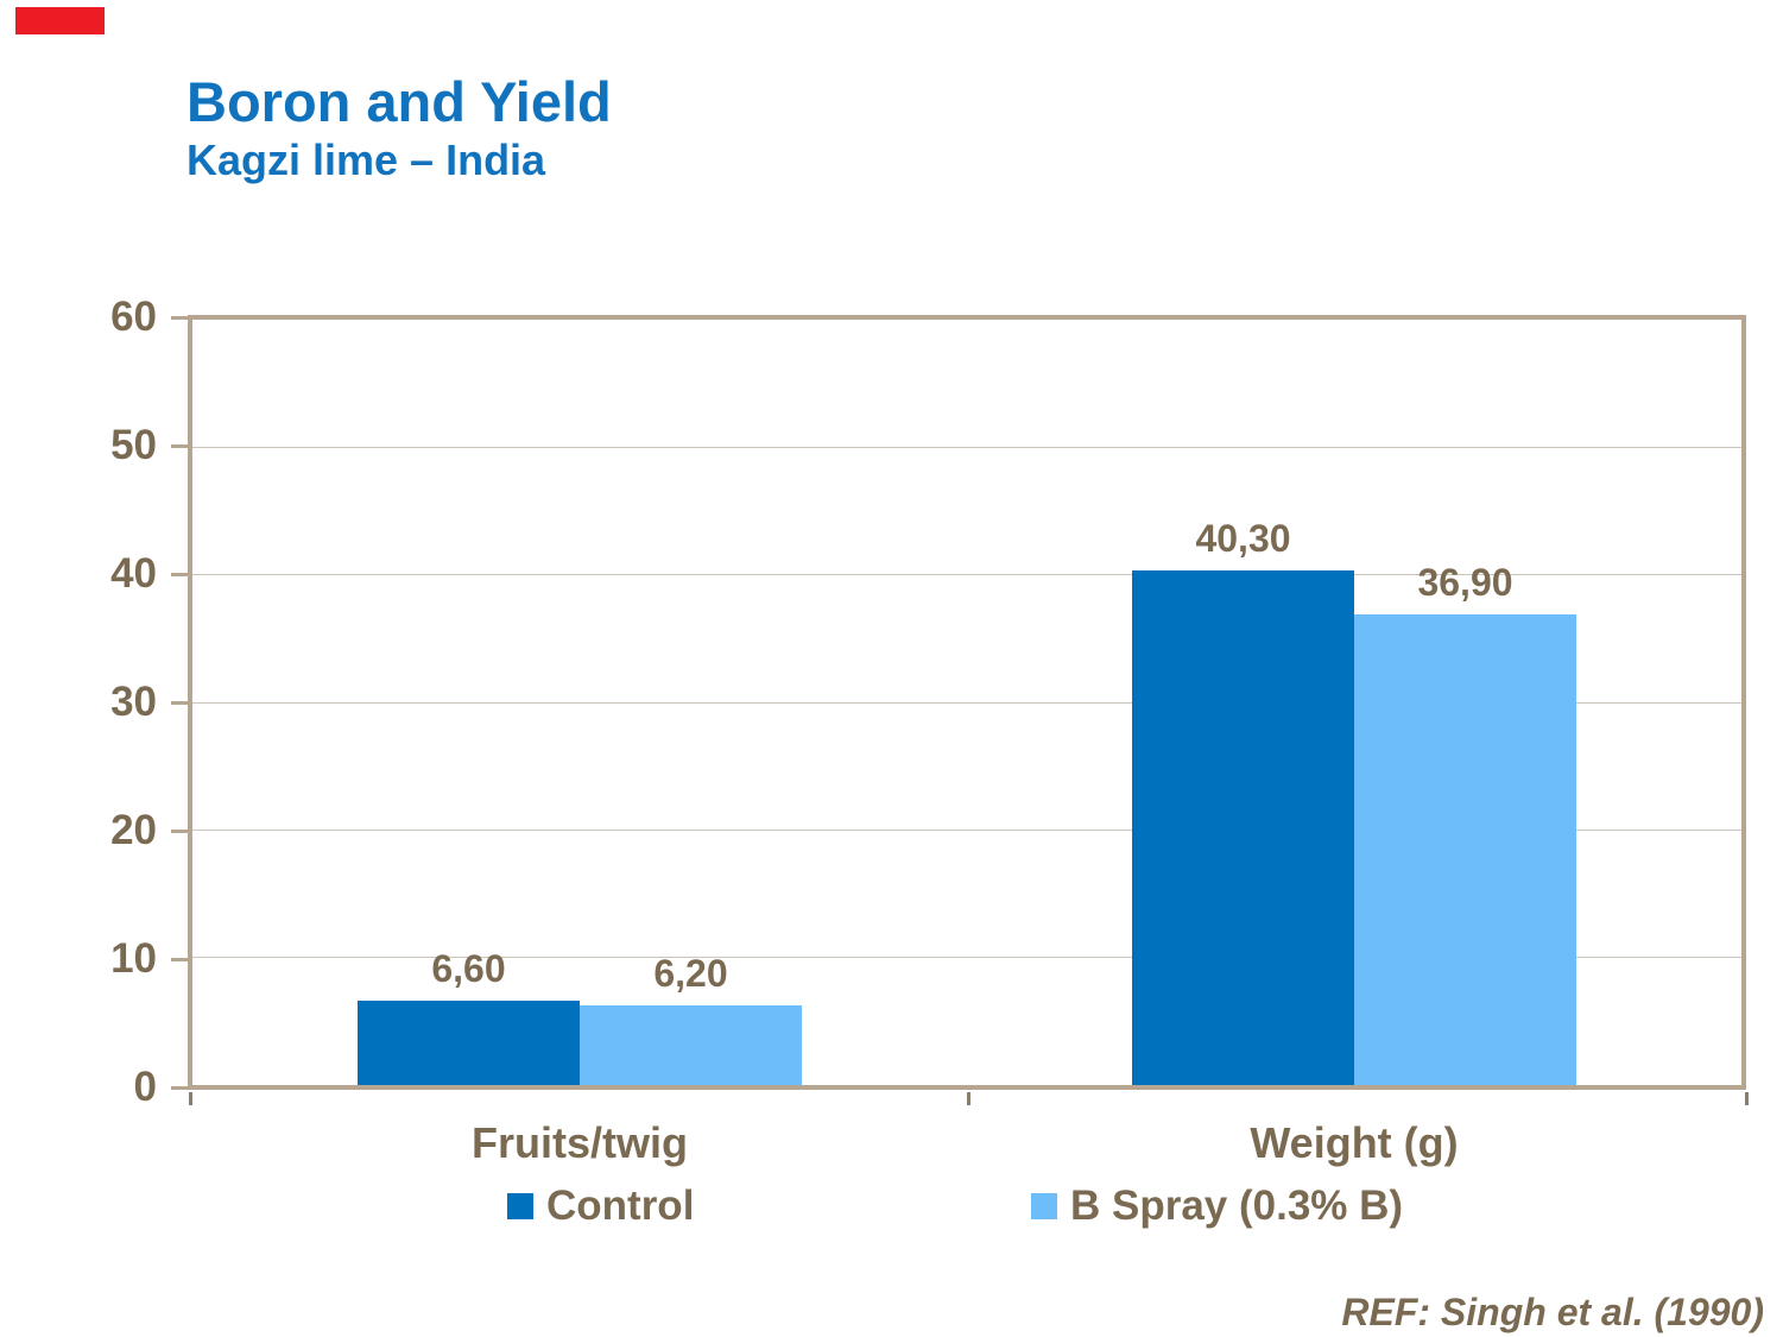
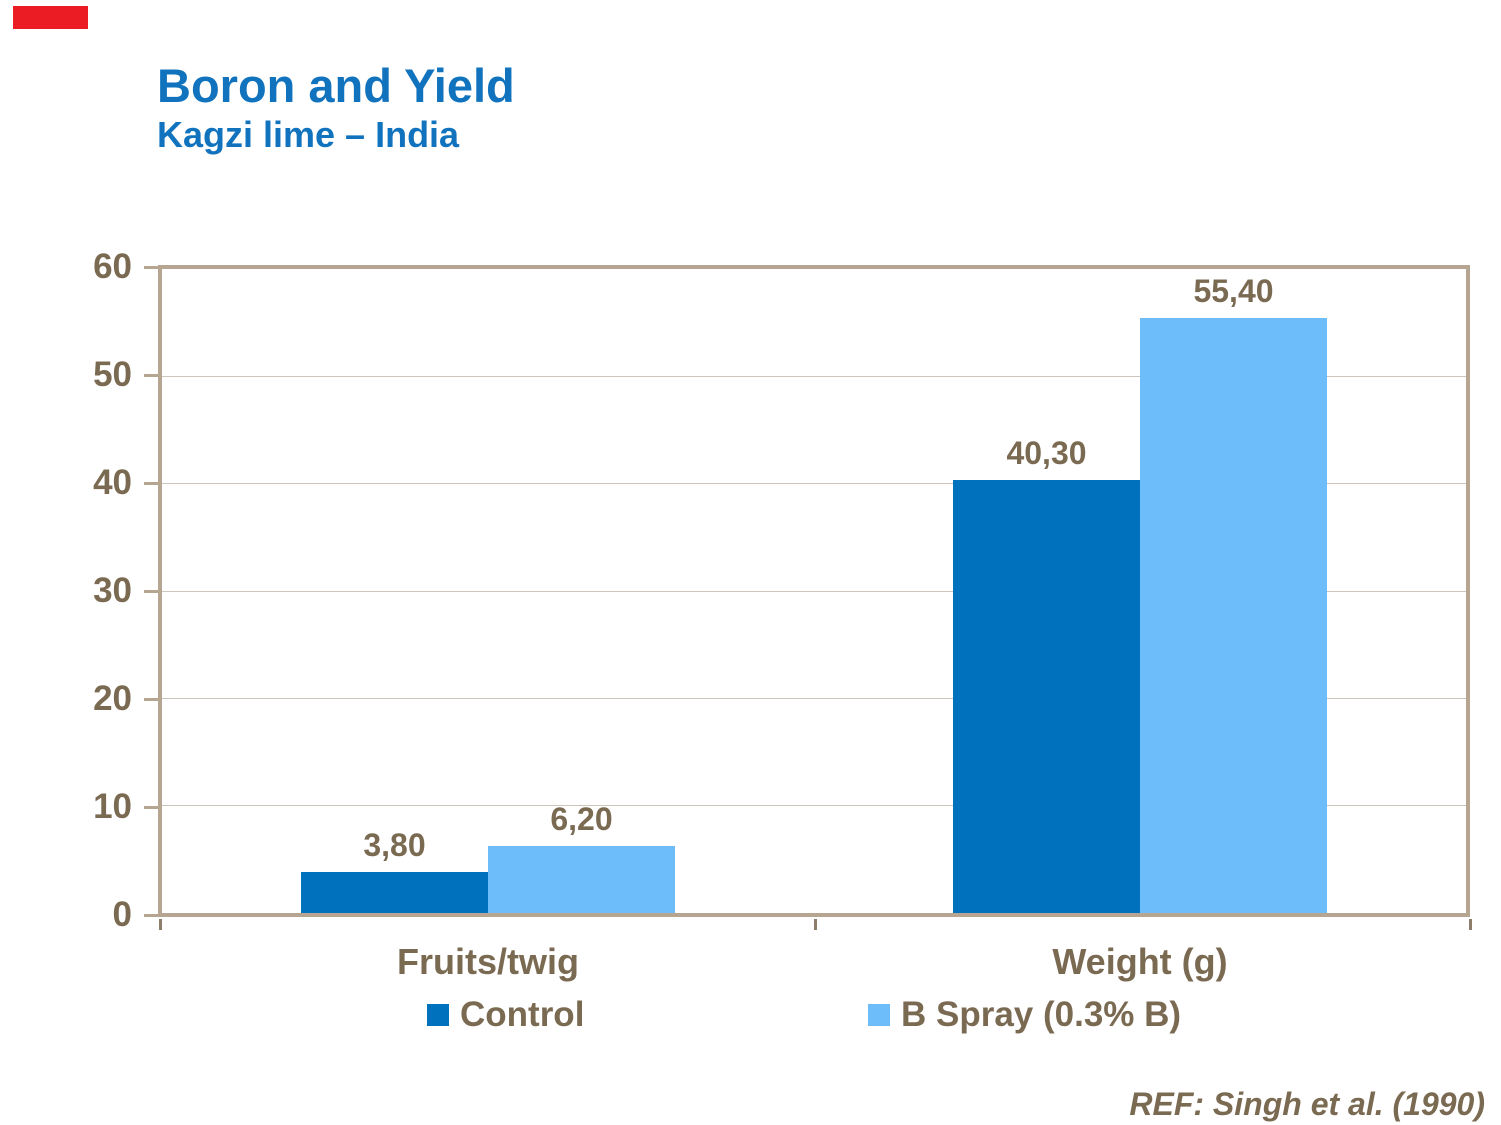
Control/Fruits/twig: 6,60 -> 3,80
B Spray (0.3% B)/Weight (g): 36,90 -> 55,40
